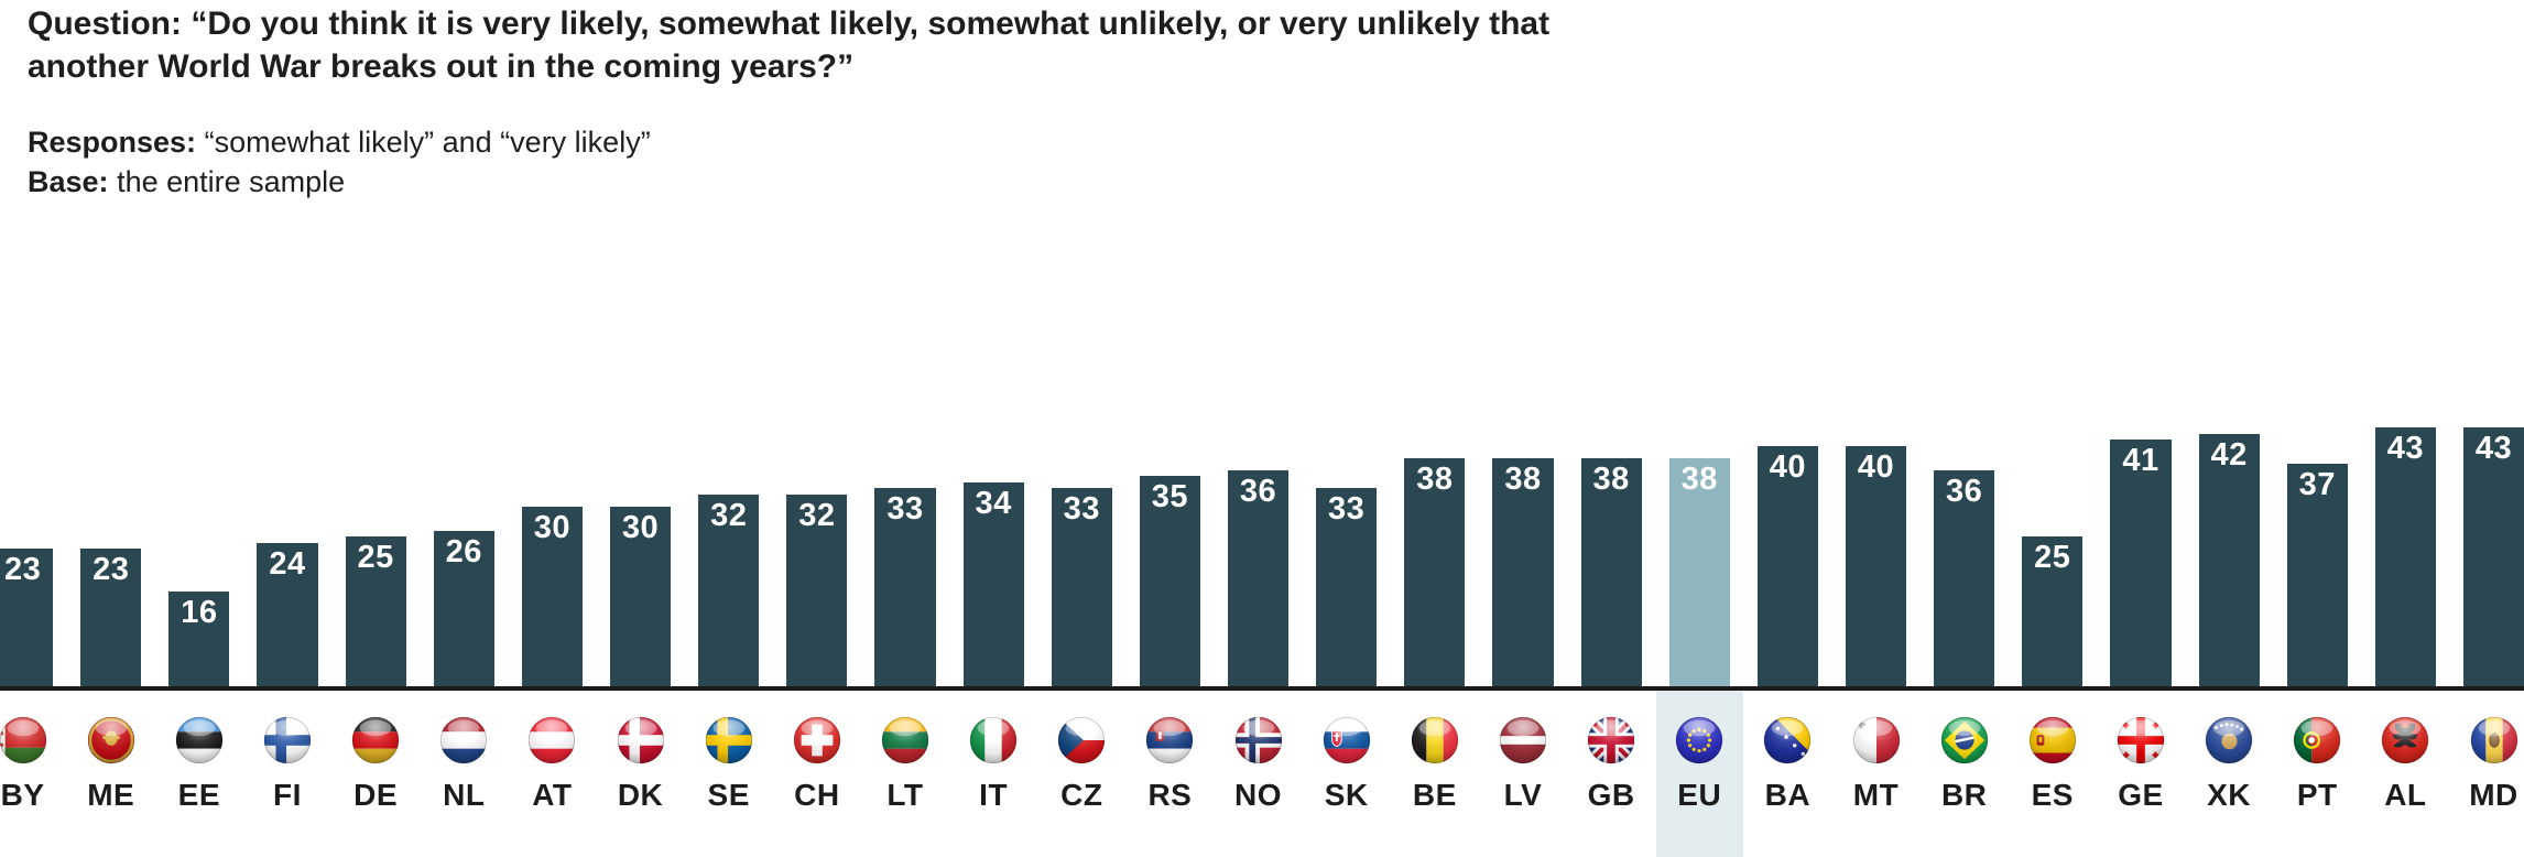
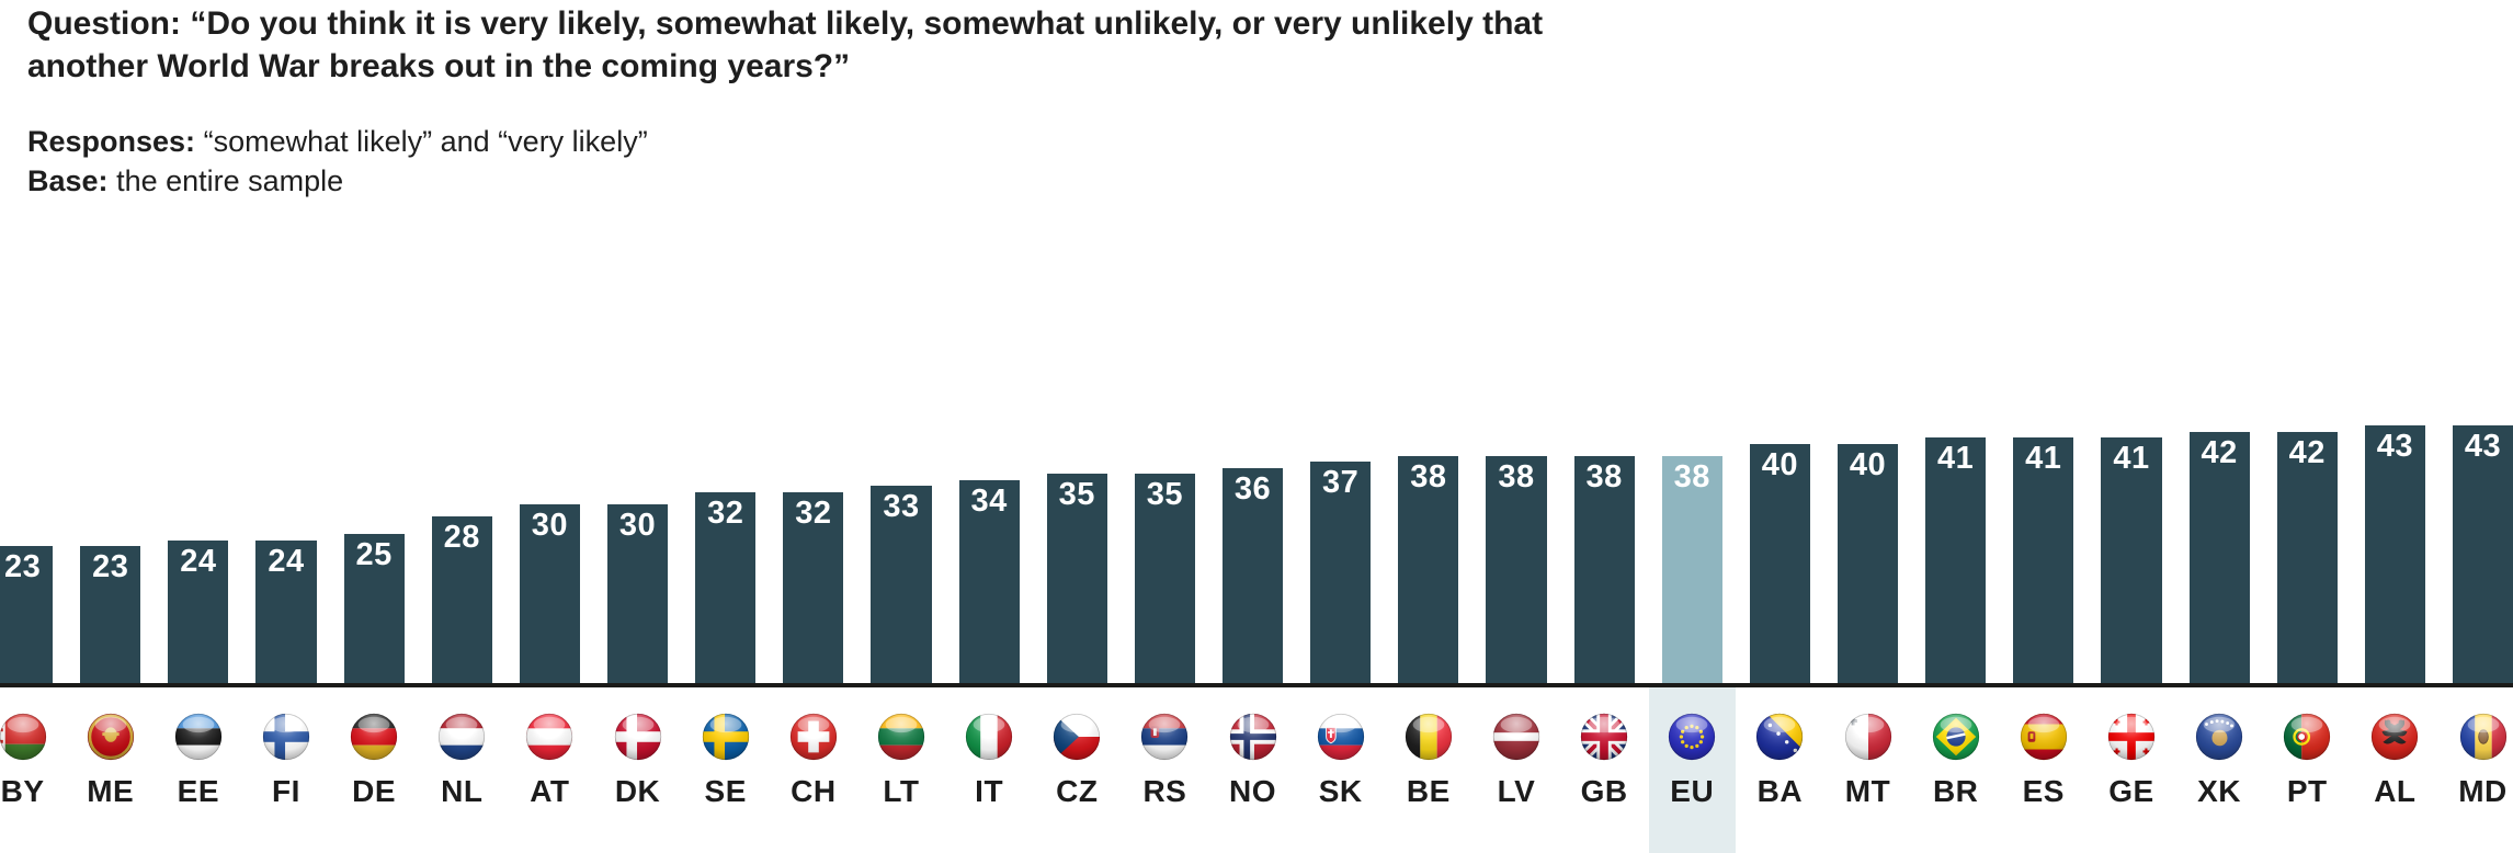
EE: 16 -> 24
NL: 26 -> 28
CZ: 33 -> 35
SK: 33 -> 37
BR: 36 -> 41
ES: 25 -> 41
PT: 37 -> 42
